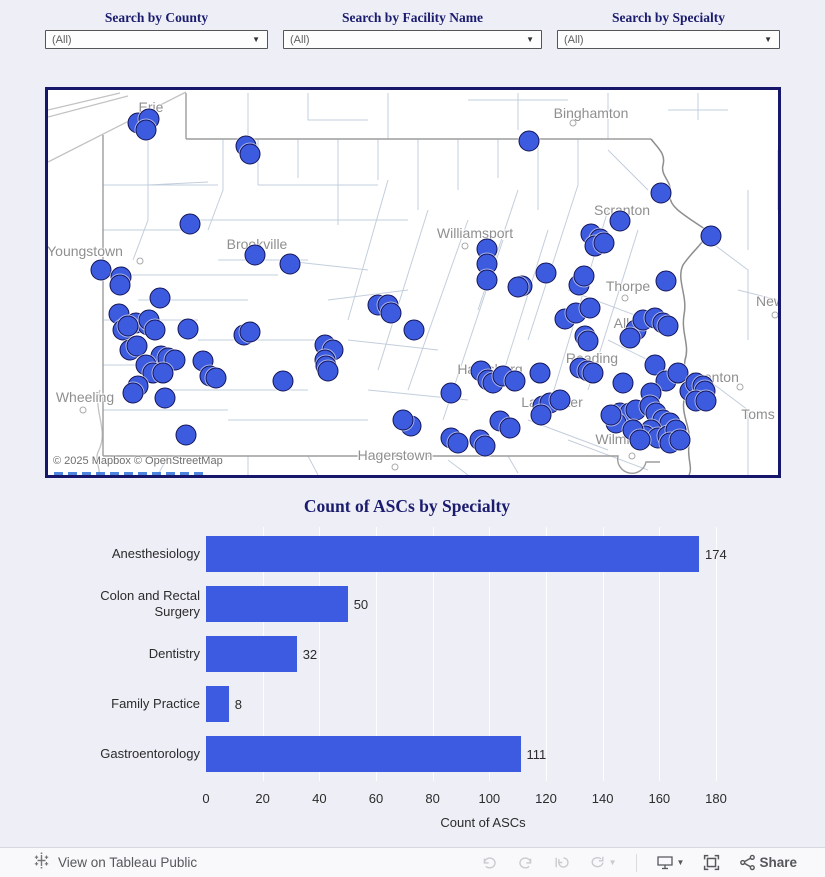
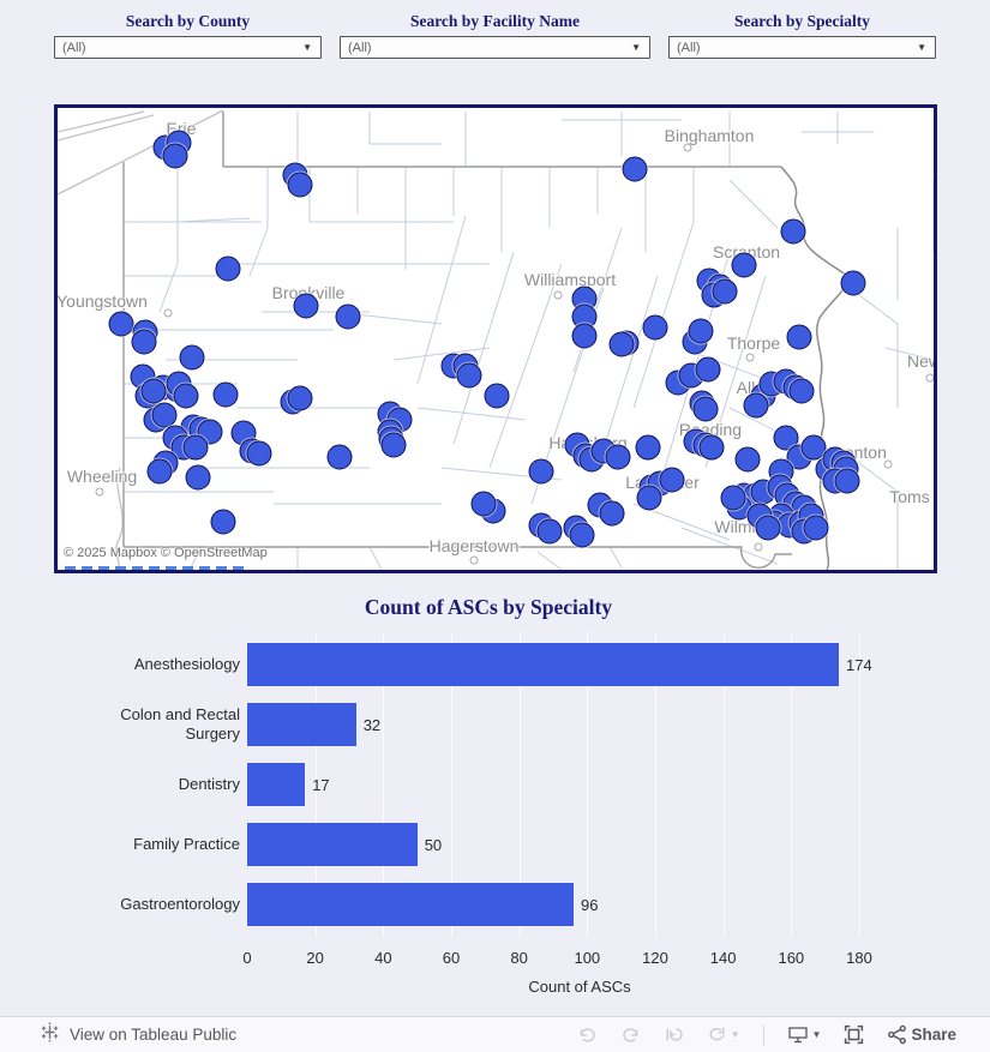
Colon and Rectal Surgery: 50 -> 32
Dentistry: 32 -> 17
Family Practice: 8 -> 50
Gastroentorology: 111 -> 96
